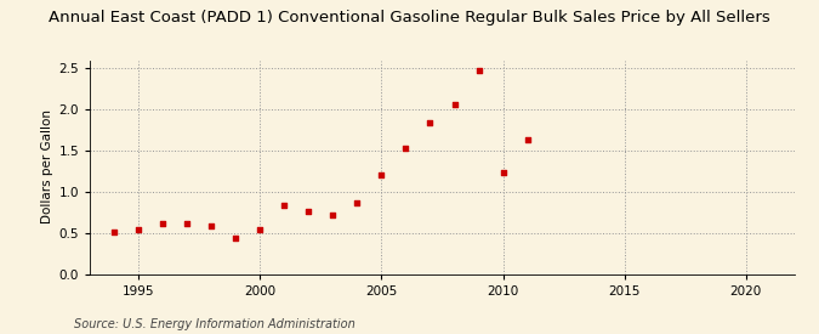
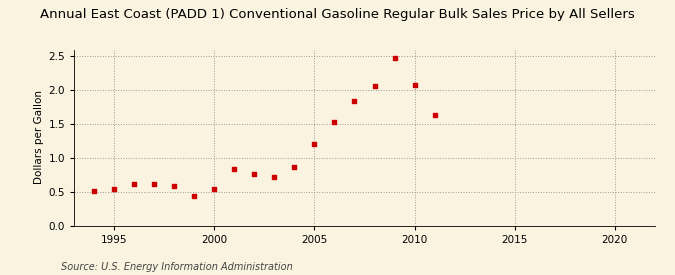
2010: 1.24 -> 2.07
